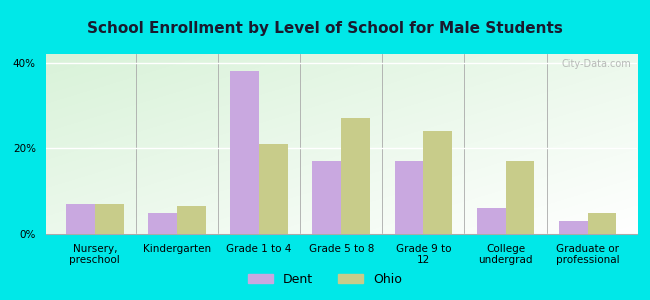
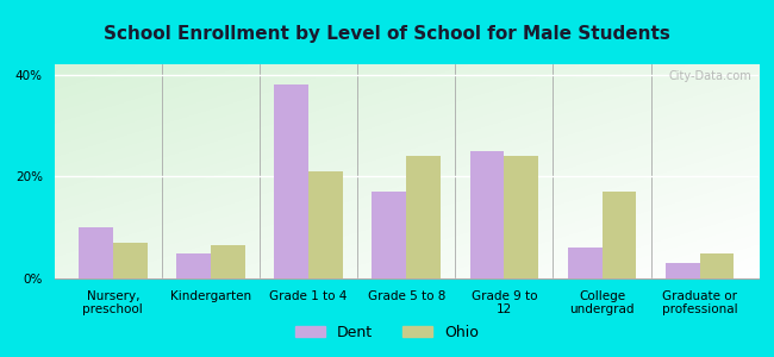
Dent/Nursery, preschool: 7% -> 10%
Ohio/Grade 5 to 8: 27.0% -> 24.0%
Dent/Grade 9 to 12: 17% -> 25%
